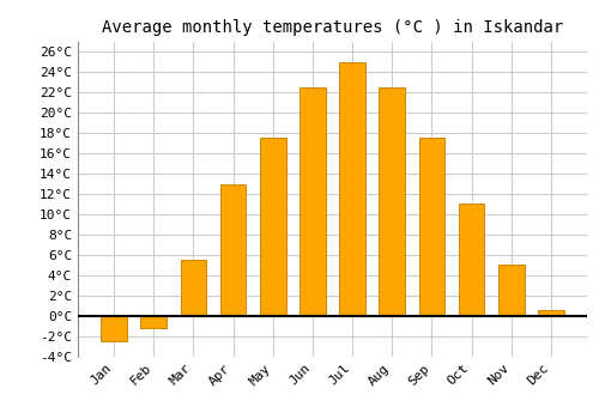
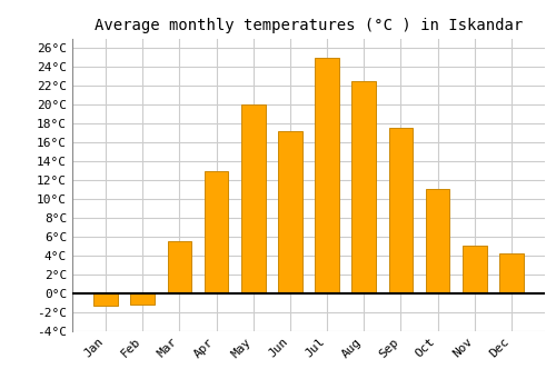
Jan: -2.5°C -> -1.4°C
May: 17.5°C -> 20.0°C
Jun: 22.5°C -> 17.2°C
Dec: 0.5°C -> 4.2°C
